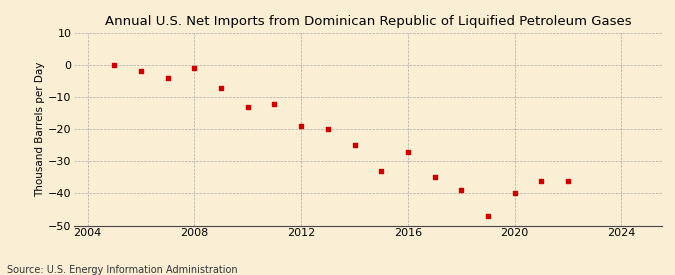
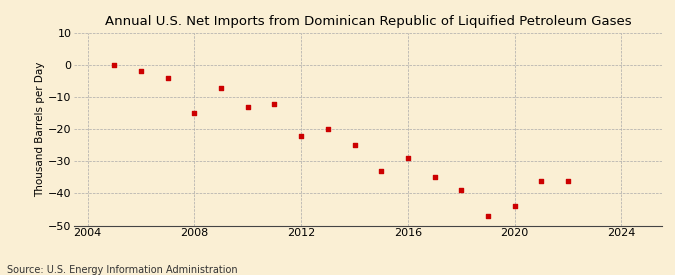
2008: -1 -> -15
2012: -19 -> -22
2016: -27 -> -29
2020: -40 -> -44
